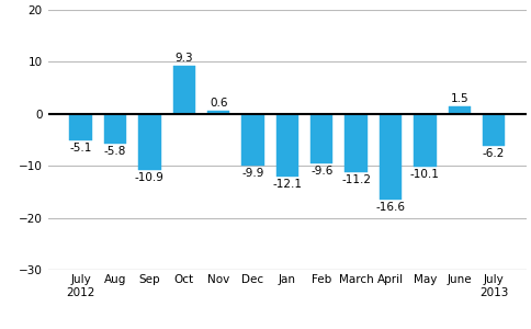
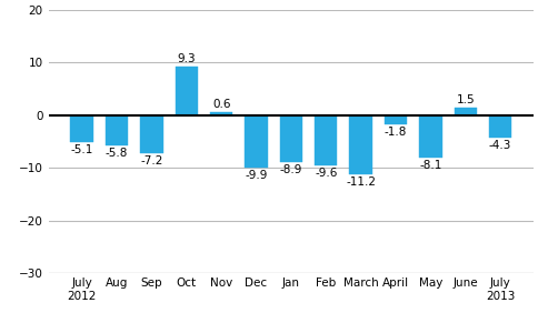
Sep: -10.9 -> -7.2
Jan: -12.1 -> -8.9
April: -16.6 -> -1.8
May: -10.1 -> -8.1
July 2013: -6.2 -> -4.3
